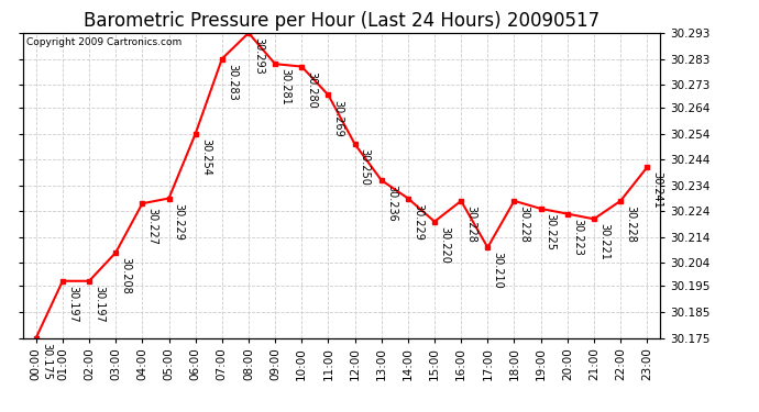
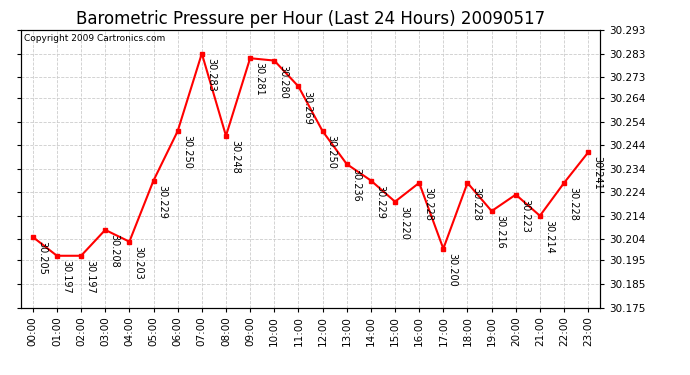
00:00: 30.175 -> 30.205
04:00: 30.227 -> 30.203
06:00: 30.254 -> 30.250
08:00: 30.293 -> 30.248
17:00: 30.210 -> 30.200
19:00: 30.225 -> 30.216
21:00: 30.221 -> 30.214
